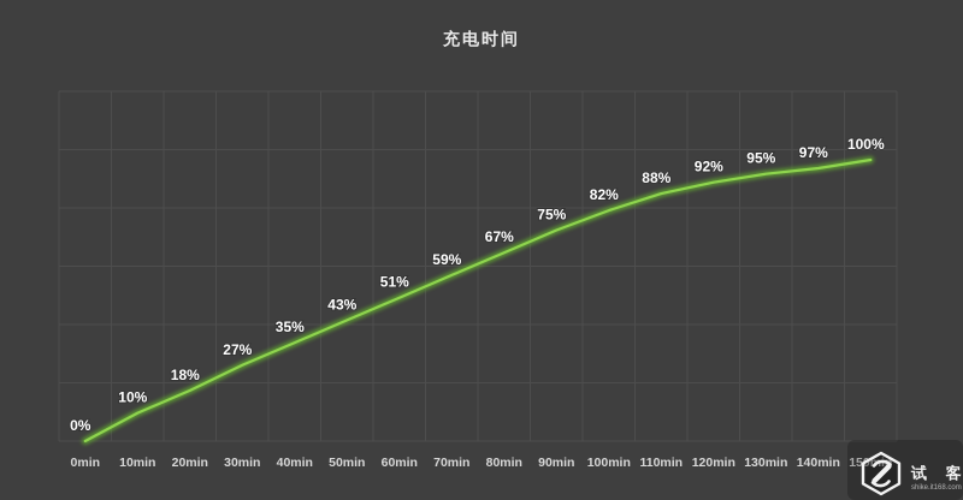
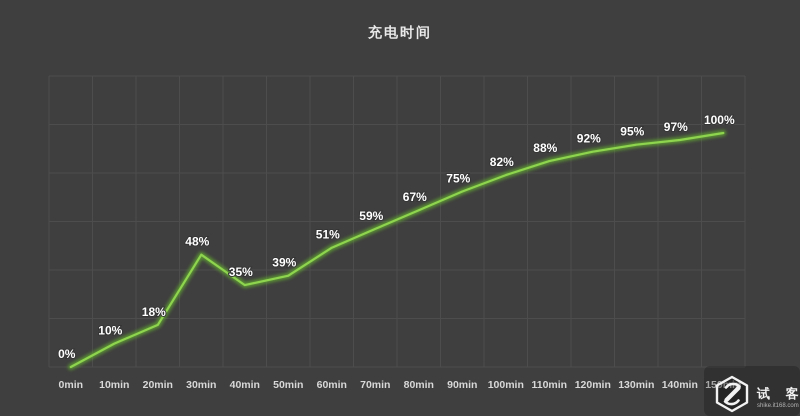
30min: 27% -> 48%
50min: 43% -> 39%
